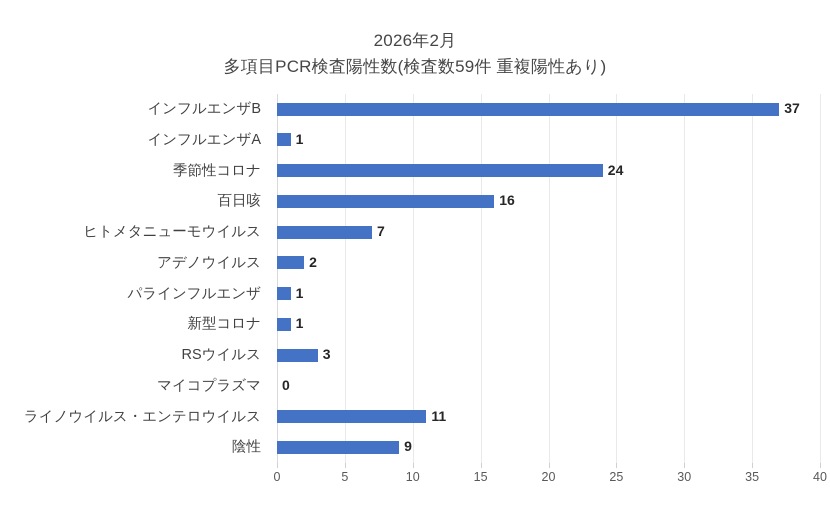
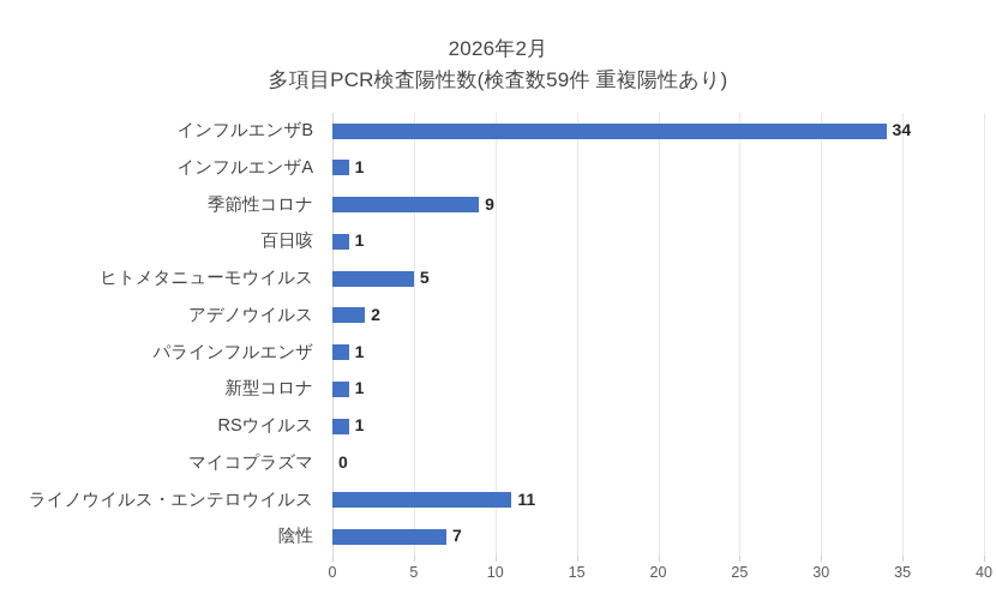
インフルエンザB: 37 -> 34
季節性コロナ: 24 -> 9
百日咳: 16 -> 1
ヒトメタニューモウイルス: 7 -> 5
RSウイルス: 3 -> 1
陰性: 9 -> 7
